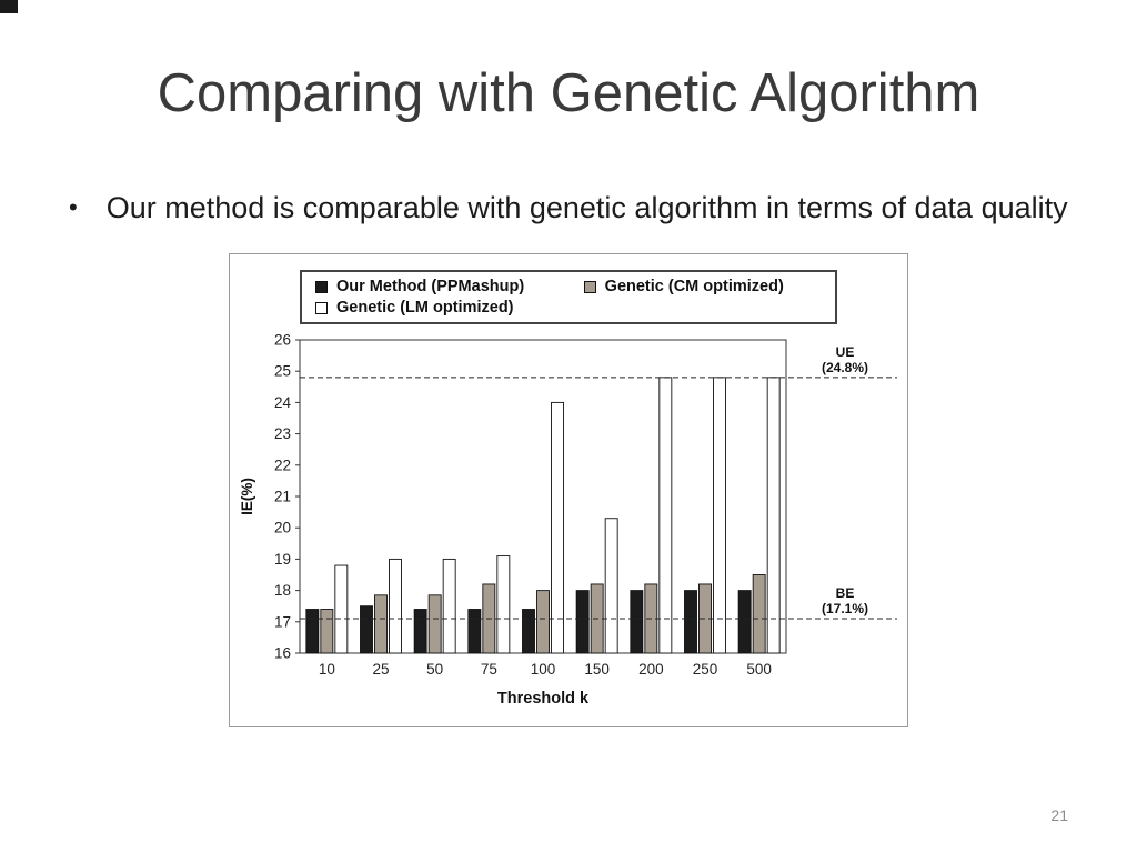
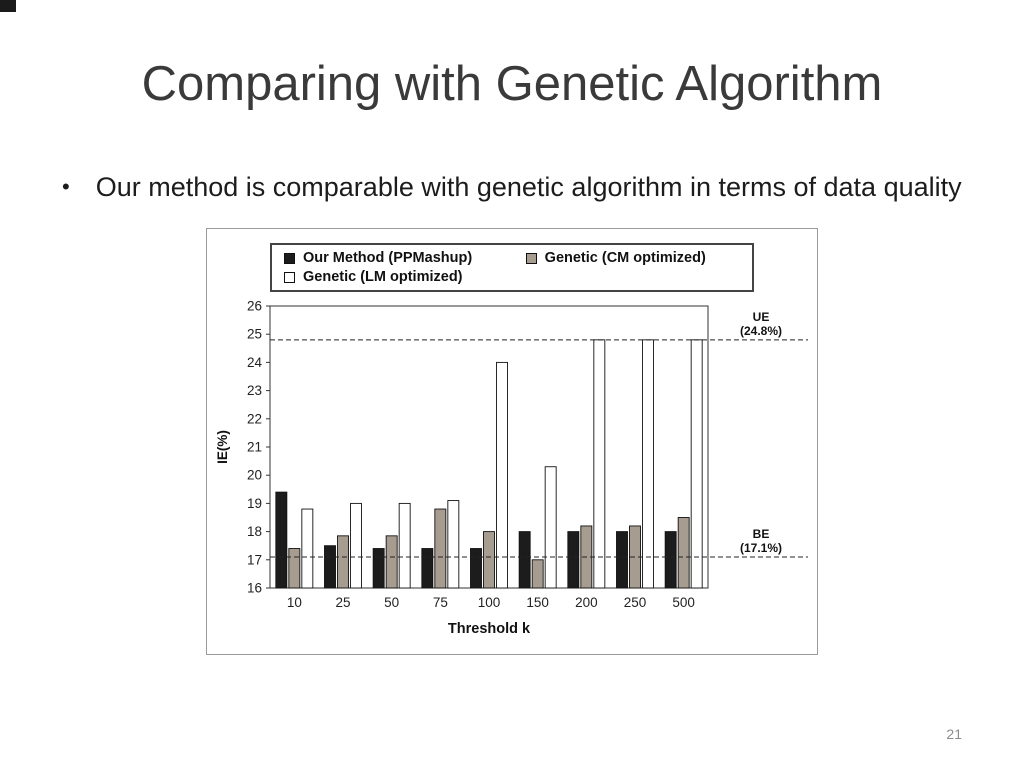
Our Method (PPMashup)/10: 17.4 -> 19.4
Genetic (CM optimized)/75: 18.2 -> 18.8
Genetic (CM optimized)/150: 18.2 -> 17.0
